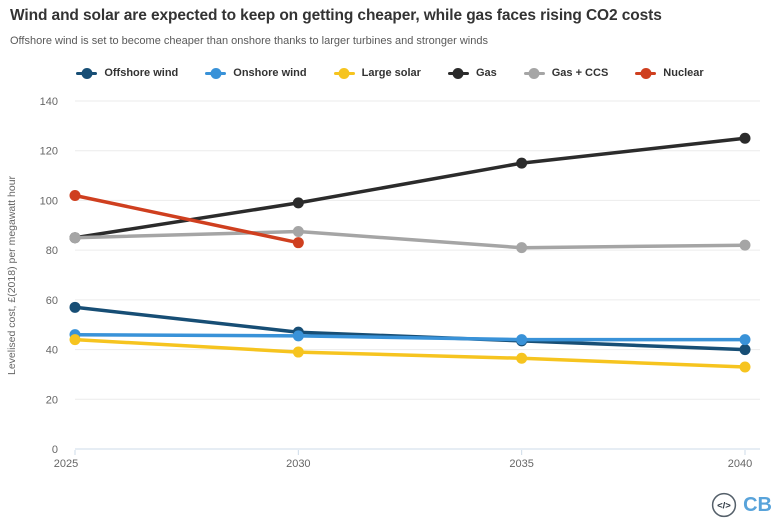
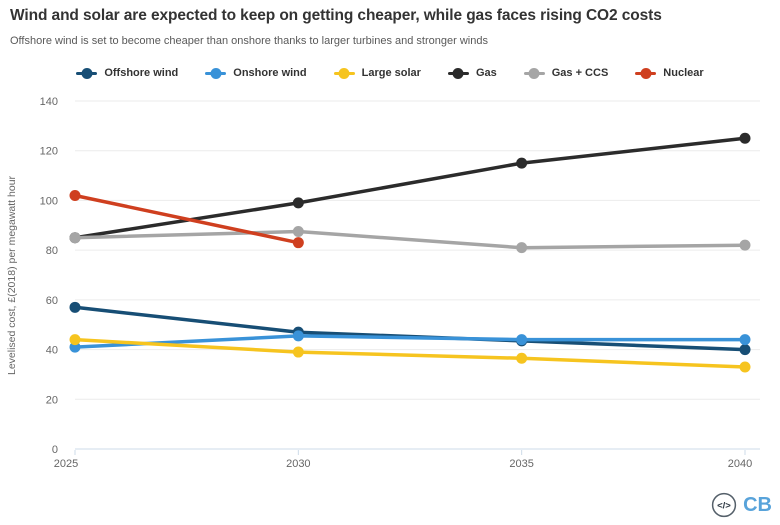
Onshore wind/2025: 46 -> 41
